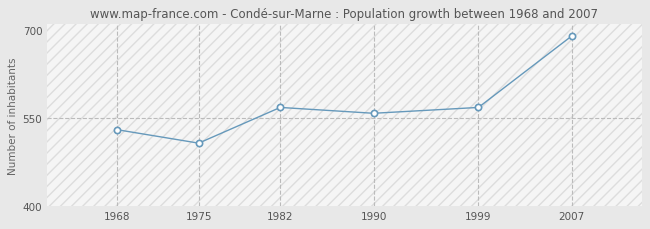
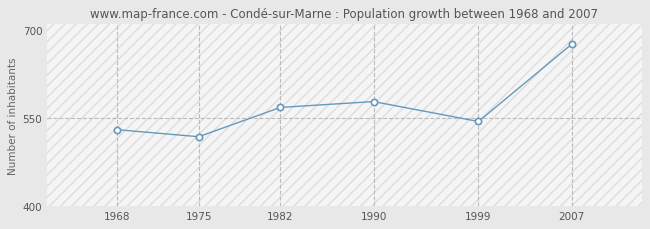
1975: 507 -> 518
1990: 558 -> 578
1999: 568 -> 544
2007: 690 -> 676
